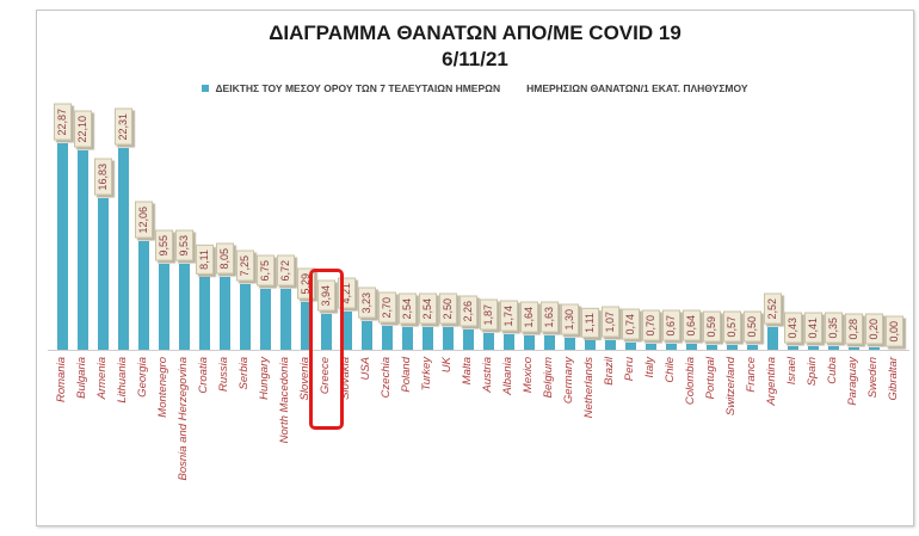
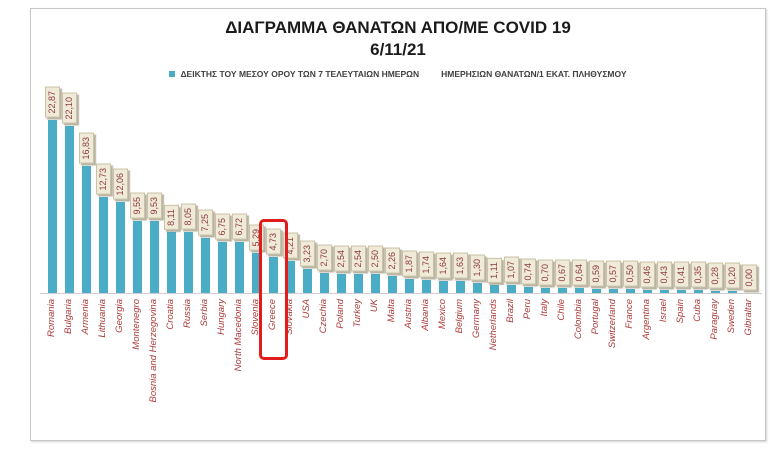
Lithuania: 22,31 -> 12,73
Greece: 3,94 -> 4,73
Argentina: 2,52 -> 0,46
